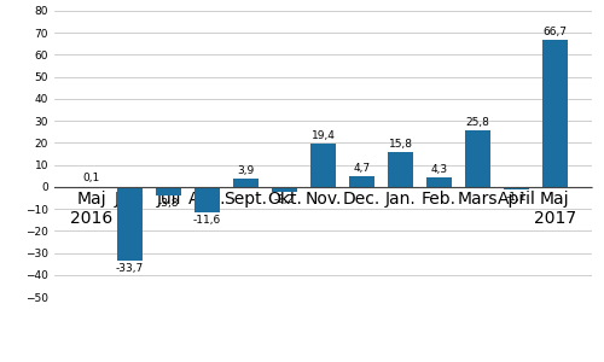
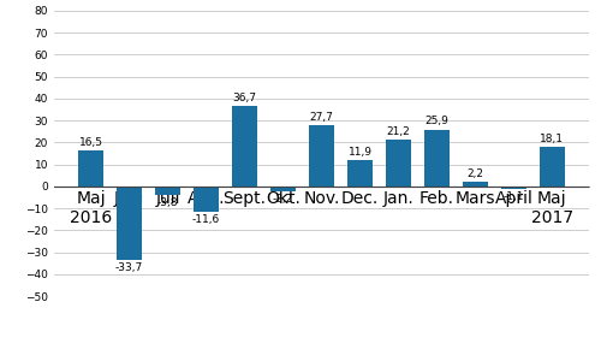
Maj 2016: 0,1 -> 16,5
Sept.: 3,9 -> 36,7
Nov.: 19,4 -> 27,7
Dec.: 4,7 -> 11,9
Jan.: 15,8 -> 21,2
Feb.: 4,3 -> 25,9
Mars: 25,8 -> 2,2
Maj 2017: 66,7 -> 18,1
